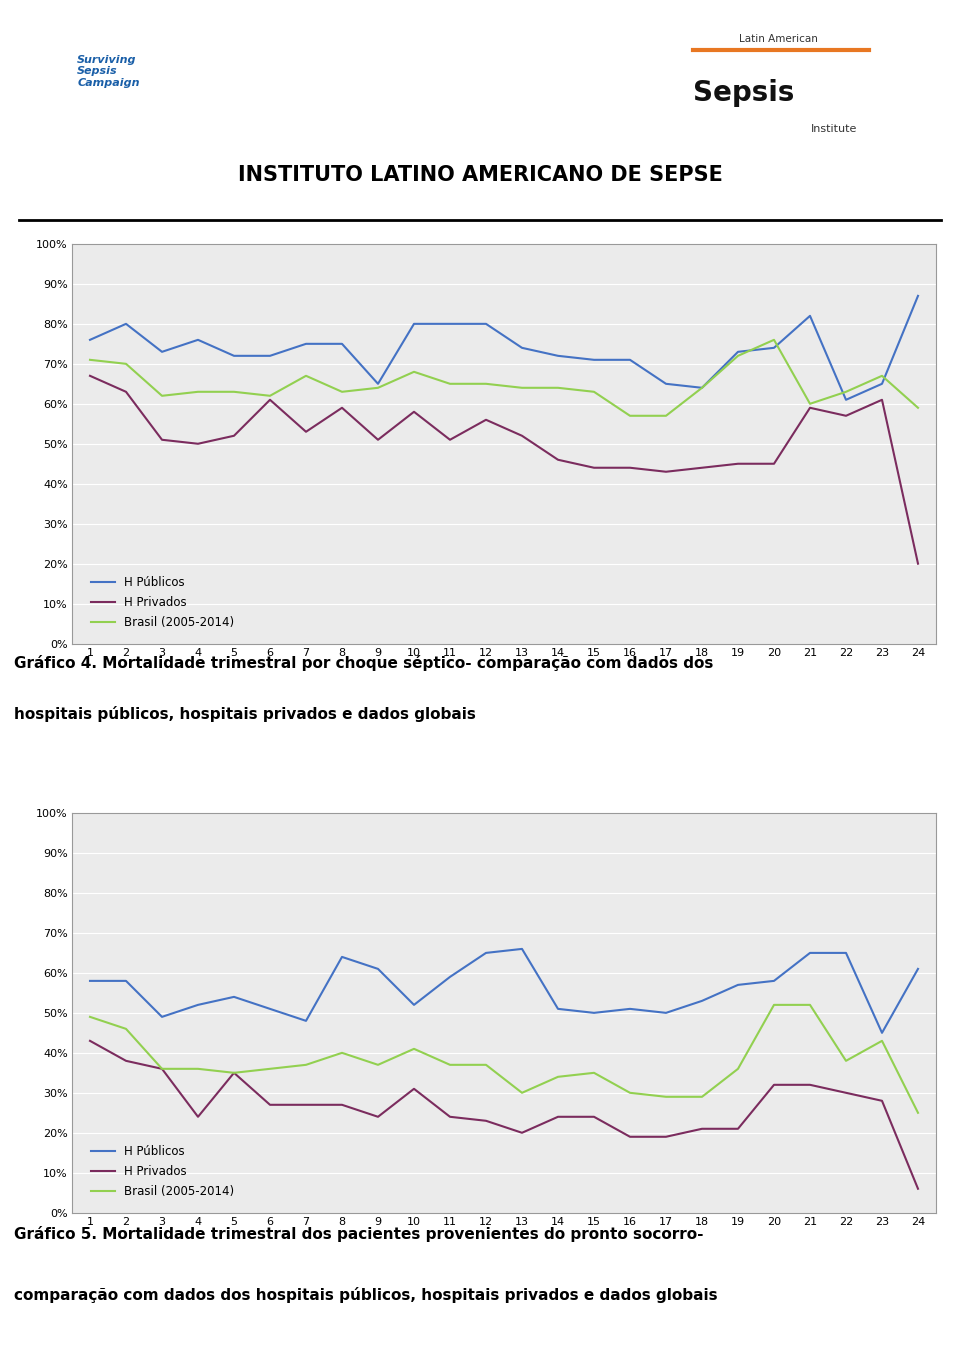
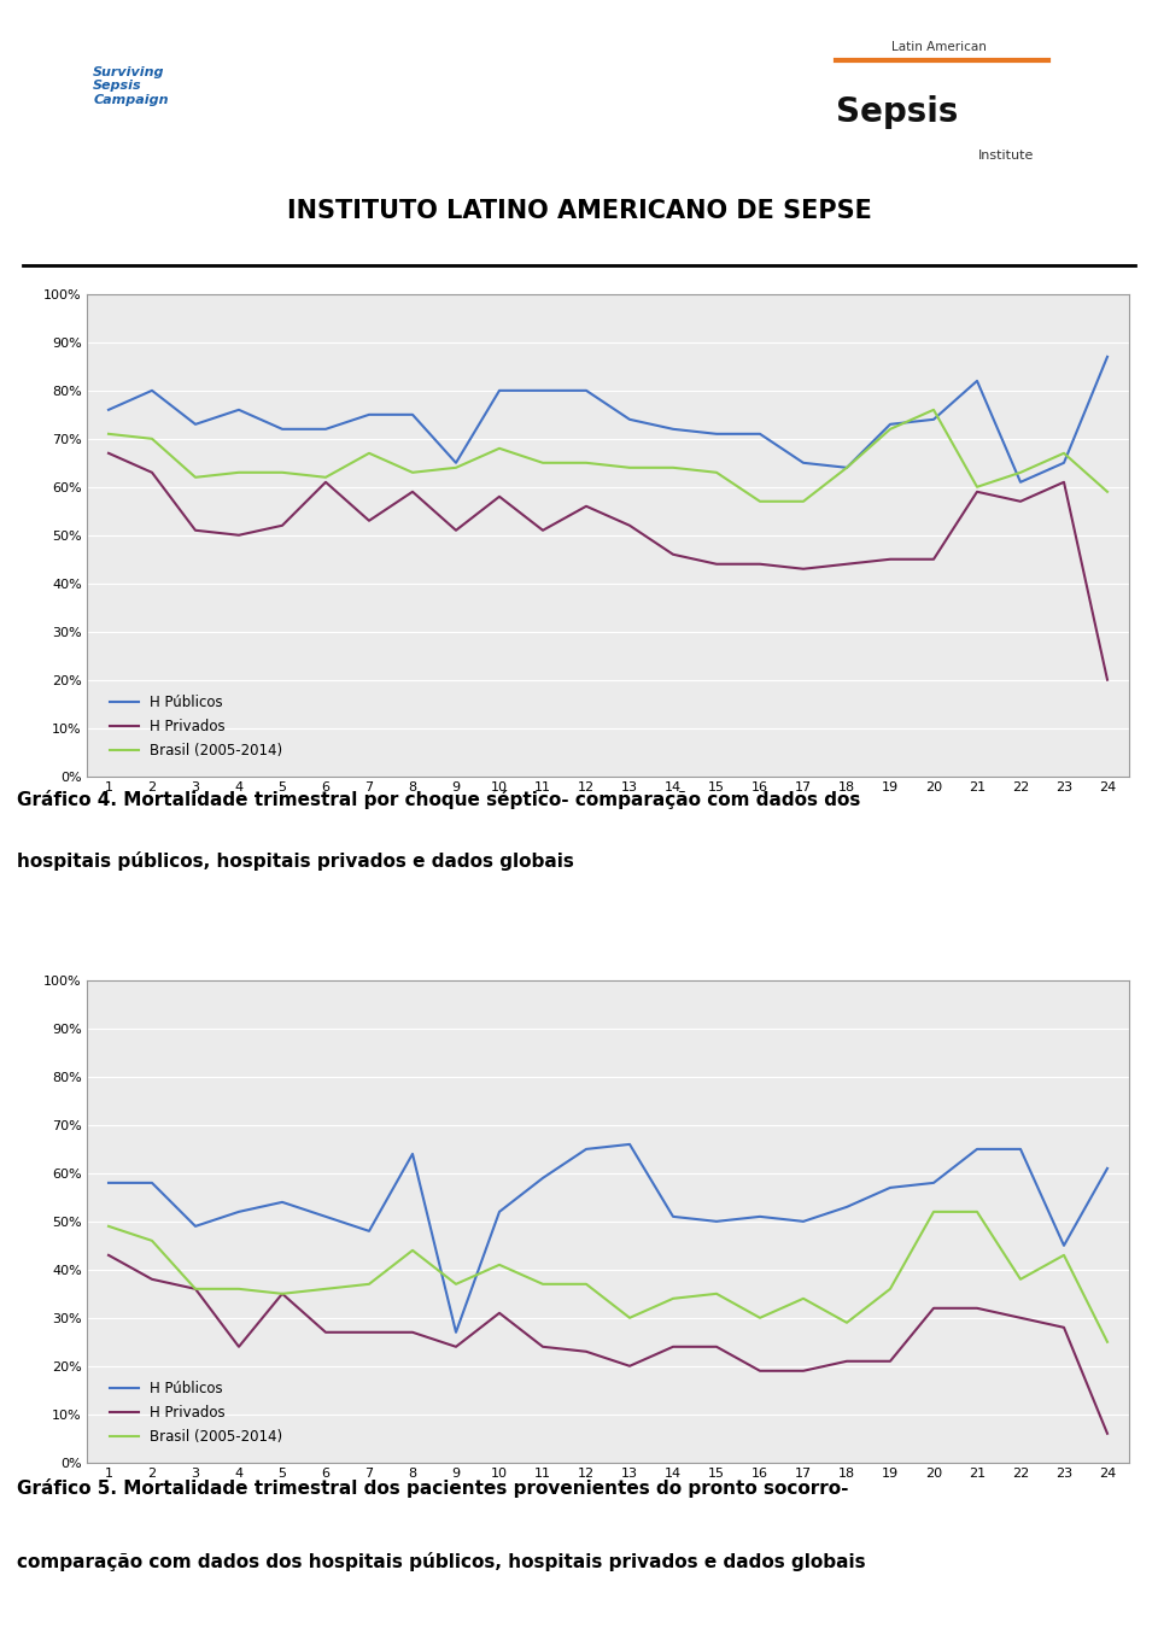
Brasil (2005-2014)/8: 40% -> 44%
H Públicos/9: 61% -> 27%
Brasil (2005-2014)/17: 29% -> 34%
